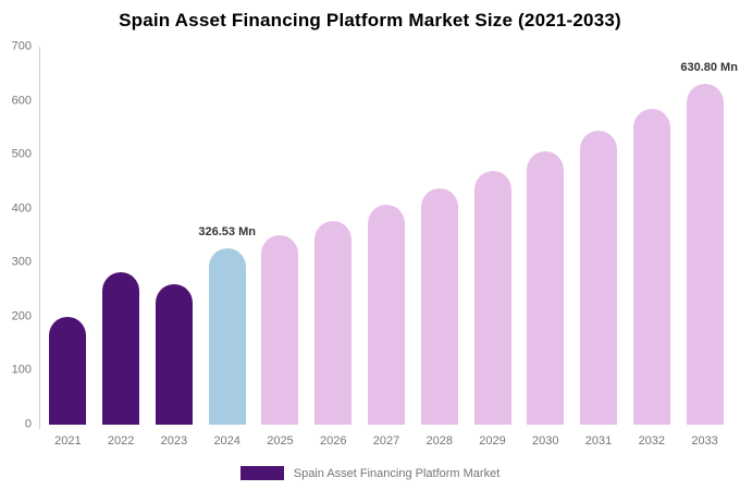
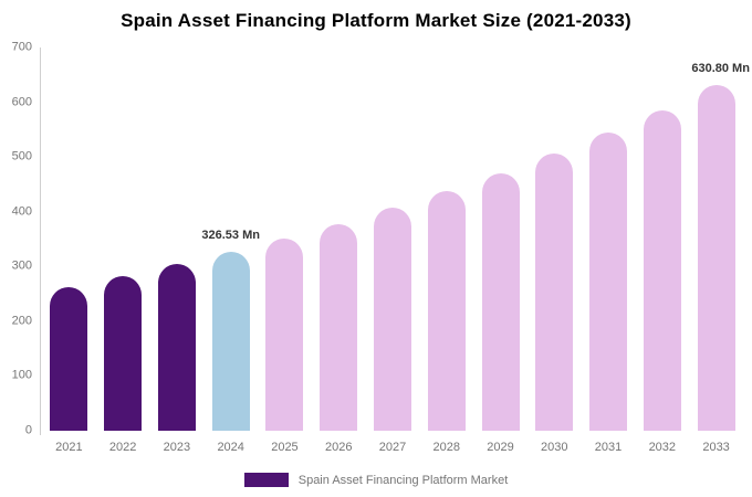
2021: 200 -> 260
2023: 260 -> 300
